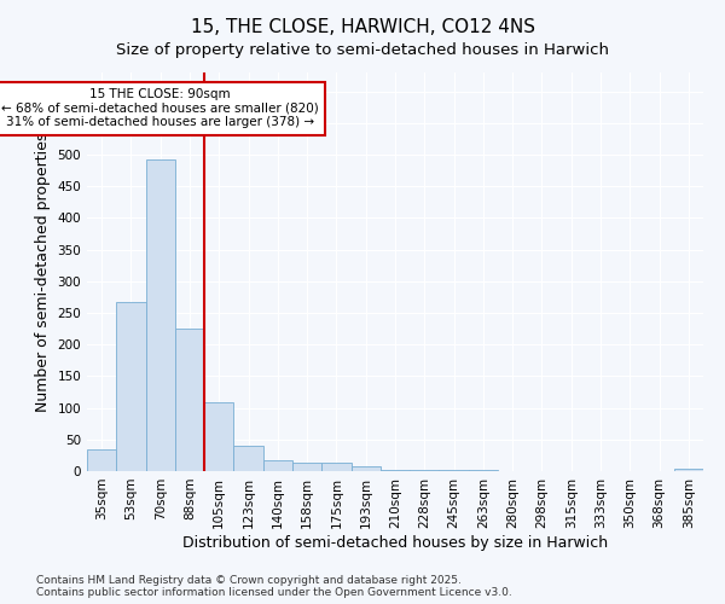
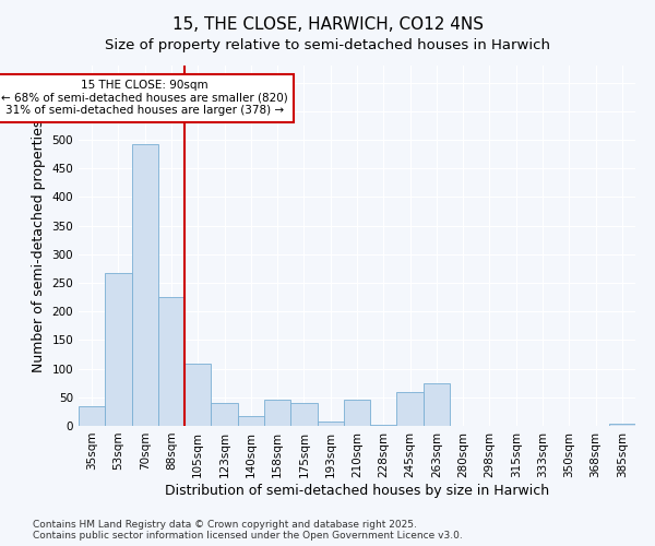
158sqm: 14 -> 46
175sqm: 14 -> 40
210sqm: 2 -> 46
245sqm: 1 -> 60
263sqm: 1 -> 74
